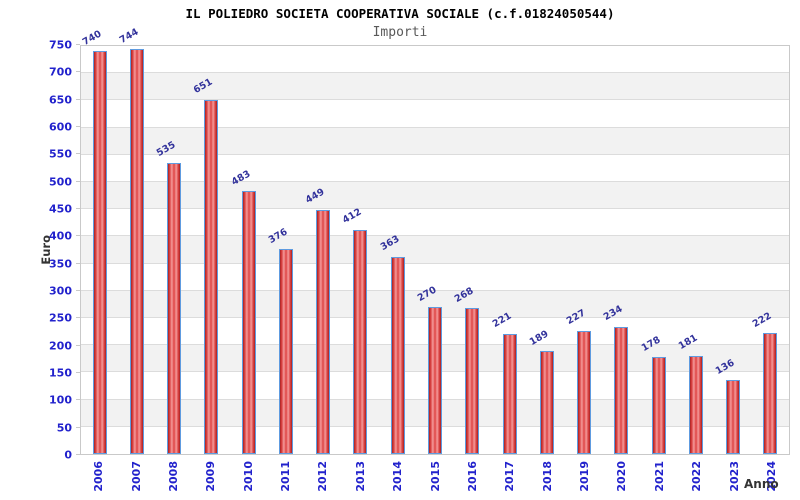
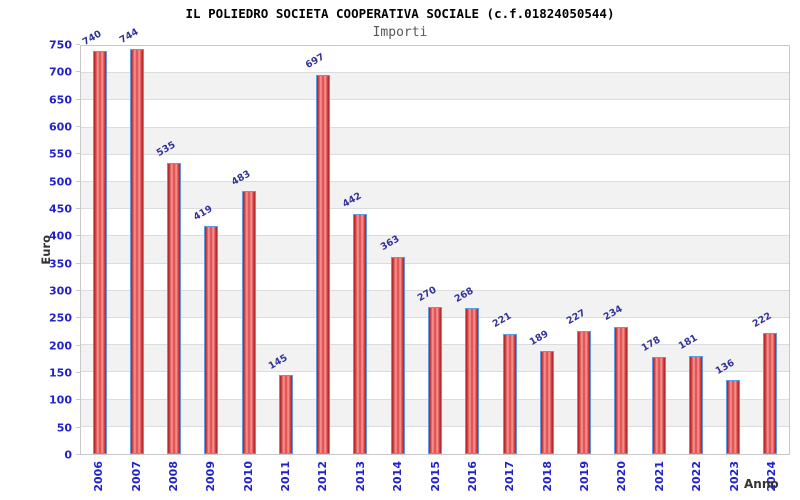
2009: 651 -> 419
2011: 376 -> 145
2012: 449 -> 697
2013: 412 -> 442
